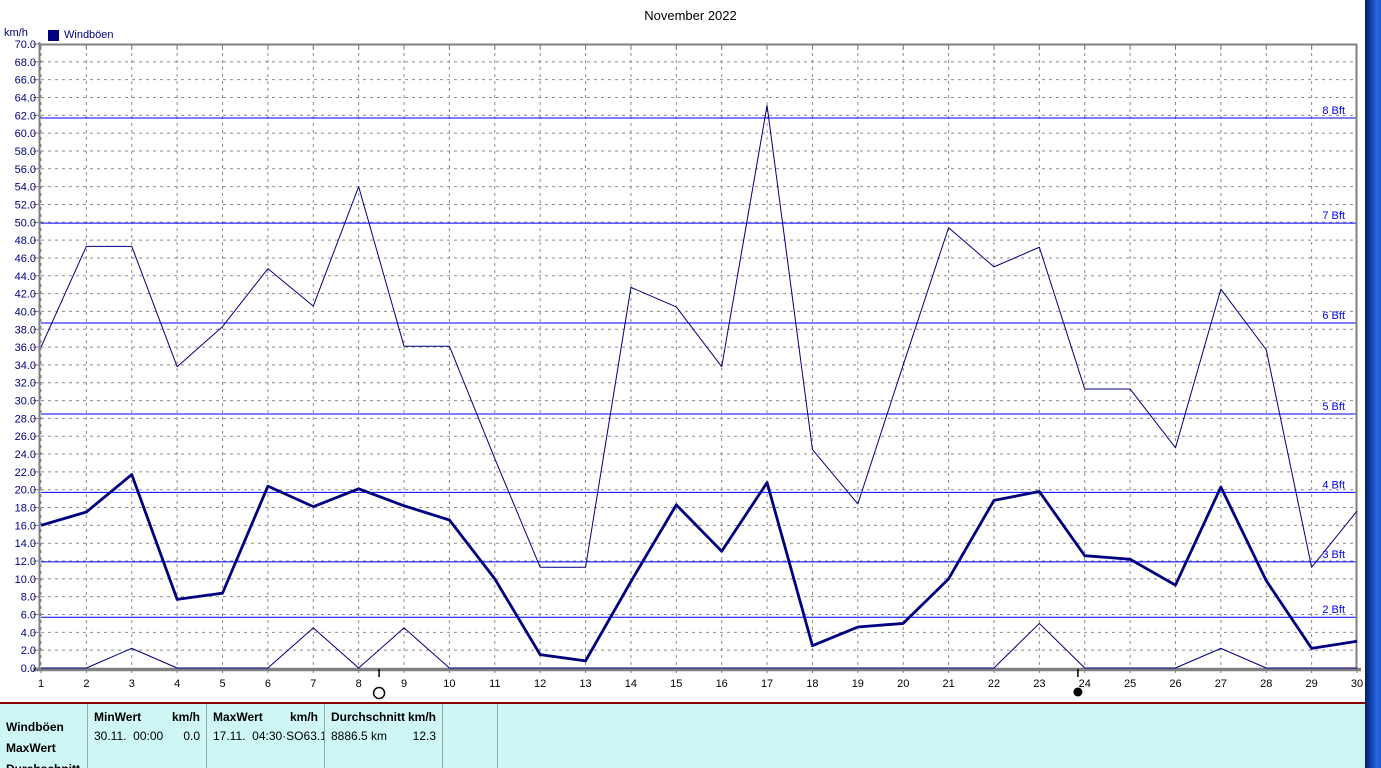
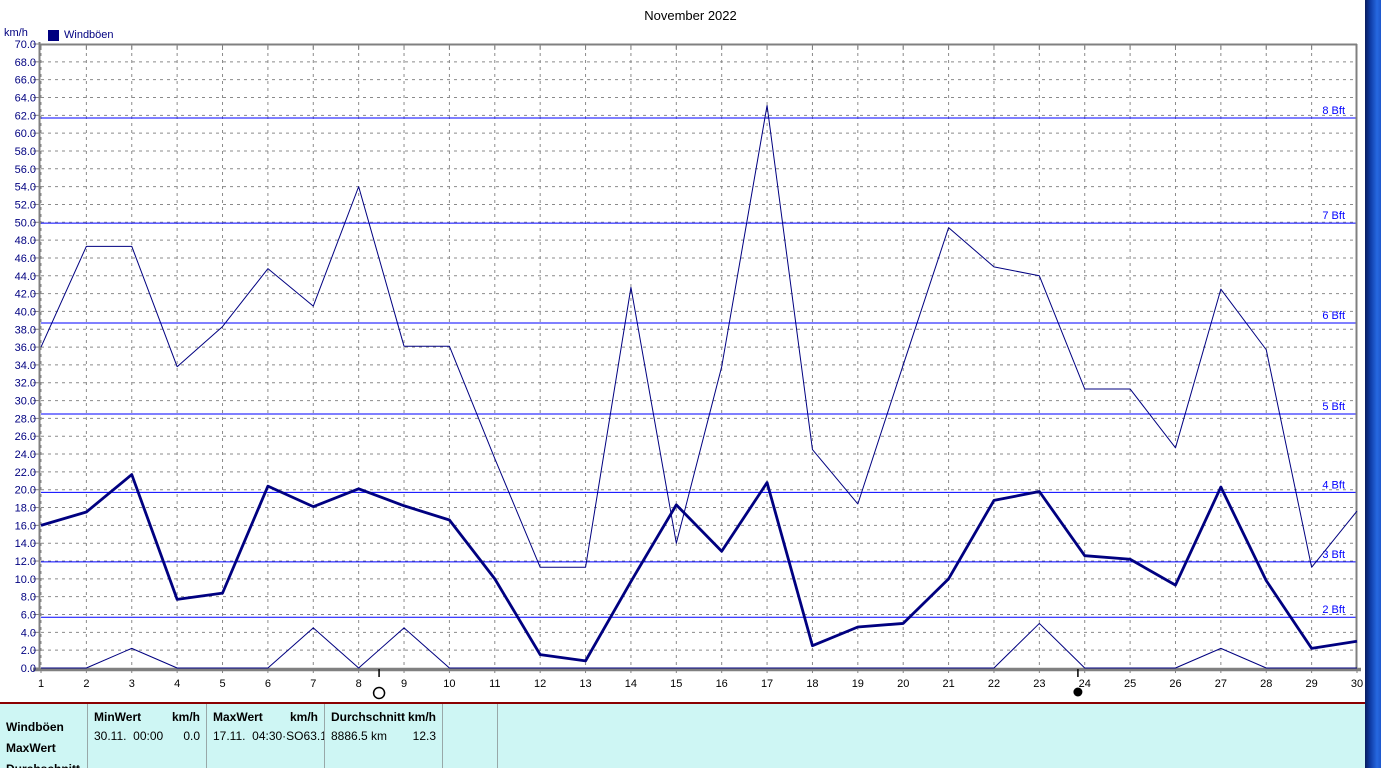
MaxWert/15: 40 -> 14
MaxWert/23: 47 -> 44
